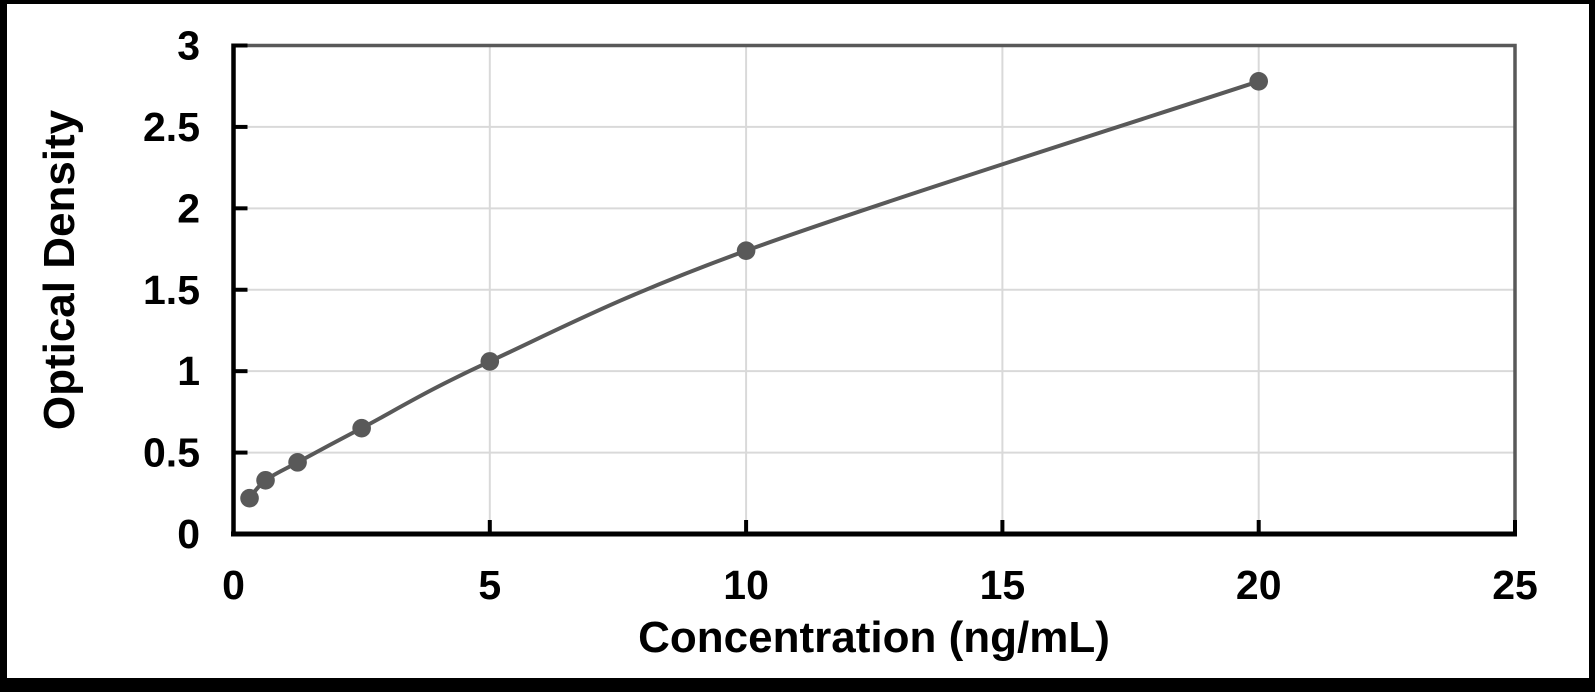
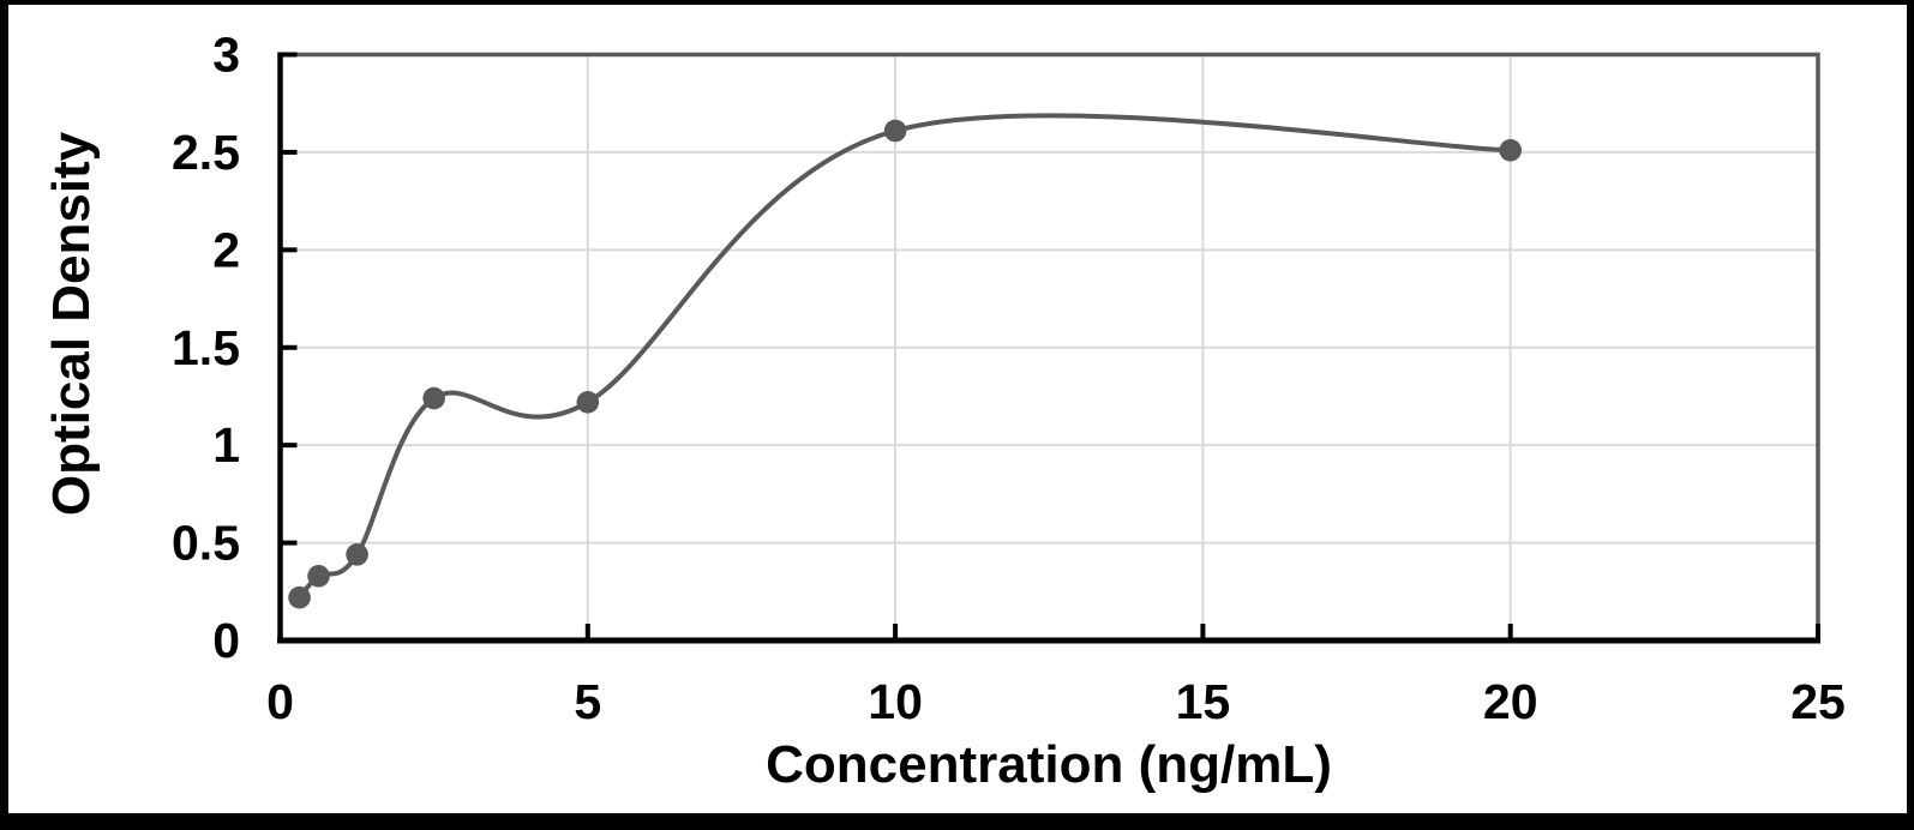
2.5: 0.65 -> 1.24
5: 1.06 -> 1.22
10: 1.74 -> 2.61
20: 2.78 -> 2.51
